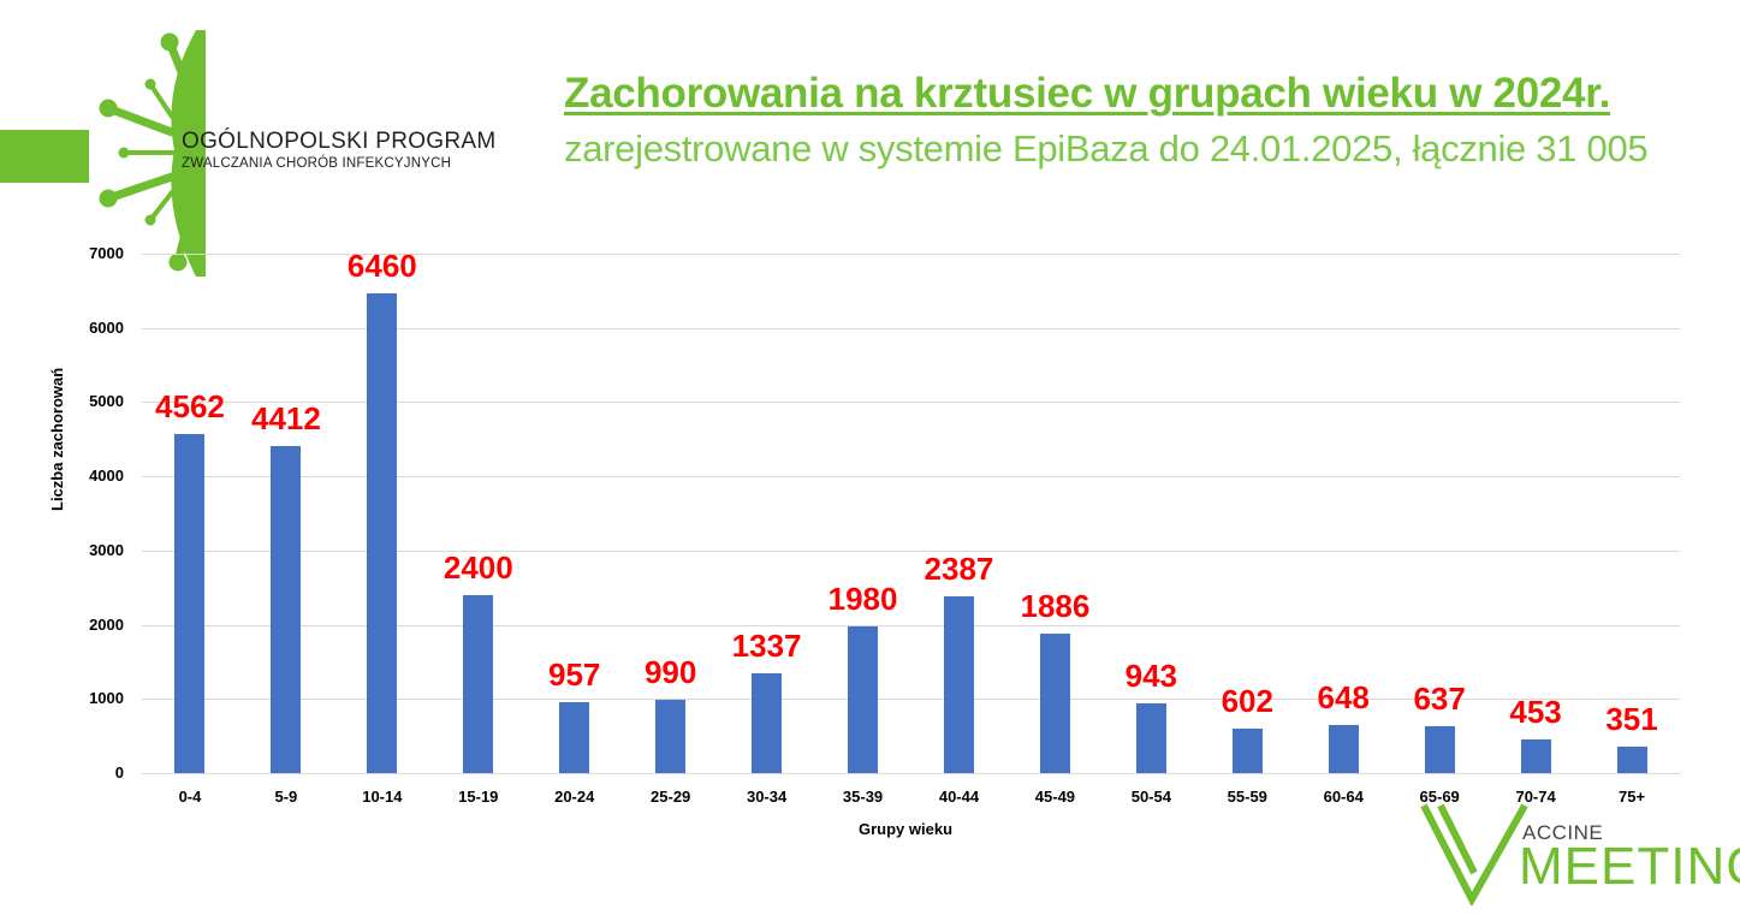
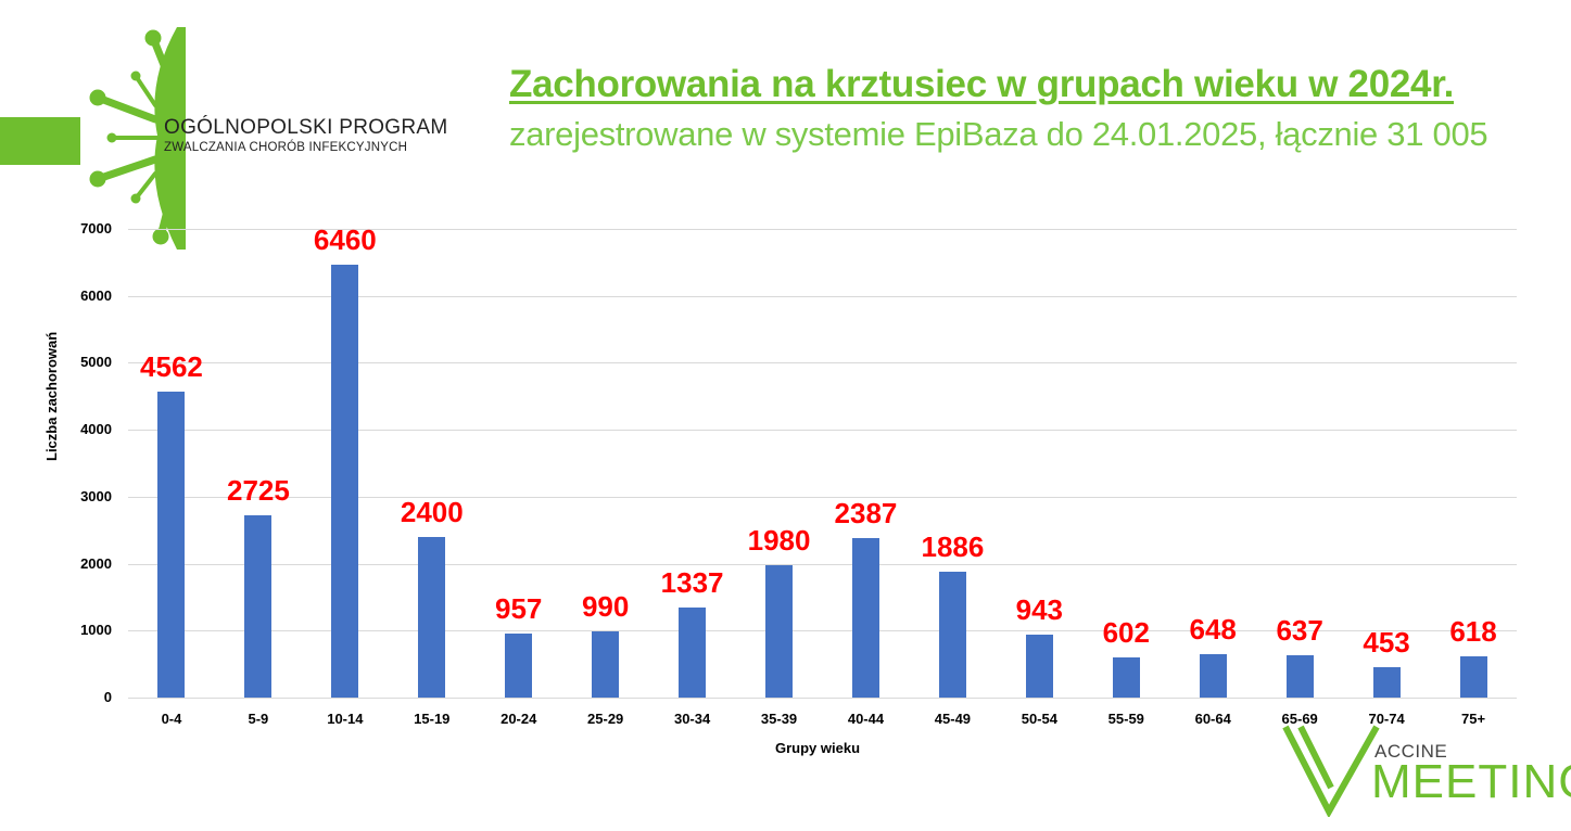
5-9: 4412 -> 2725
75+: 351 -> 618
